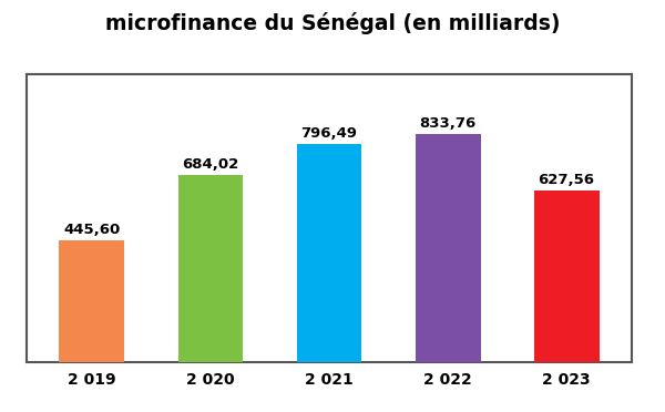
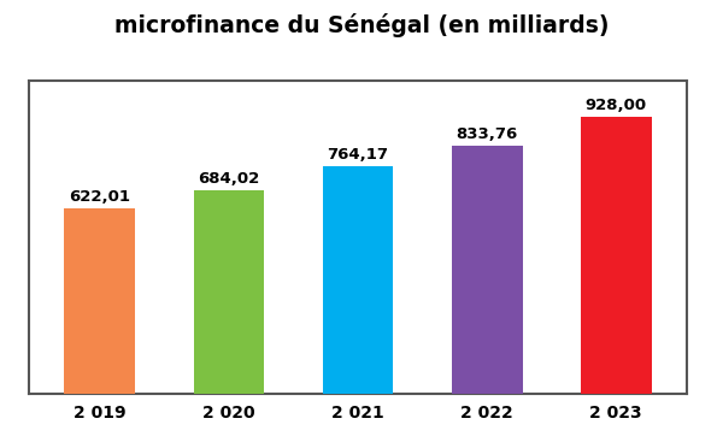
2 019: 445,60 -> 622,01
2 021: 796,49 -> 764,17
2 023: 627,56 -> 928,00
